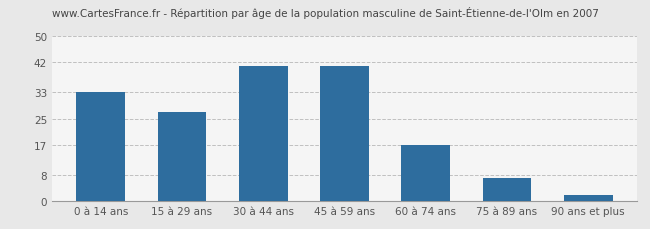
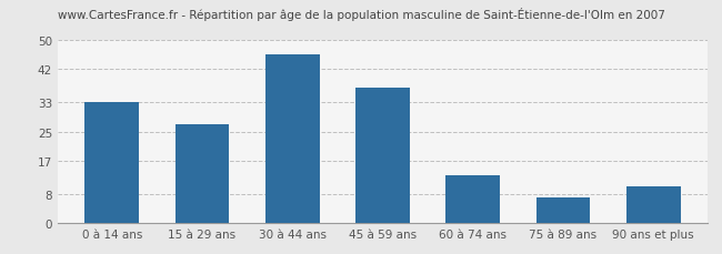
30 à 44 ans: 41 -> 46
45 à 59 ans: 41 -> 37
60 à 74 ans: 17 -> 13
90 ans et plus: 2 -> 10
